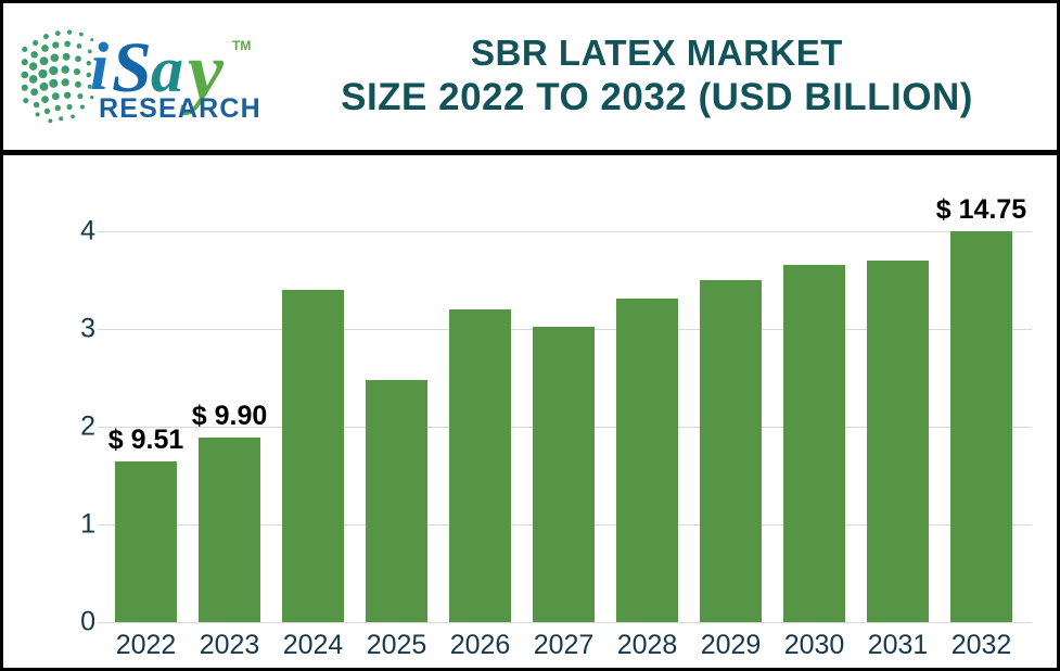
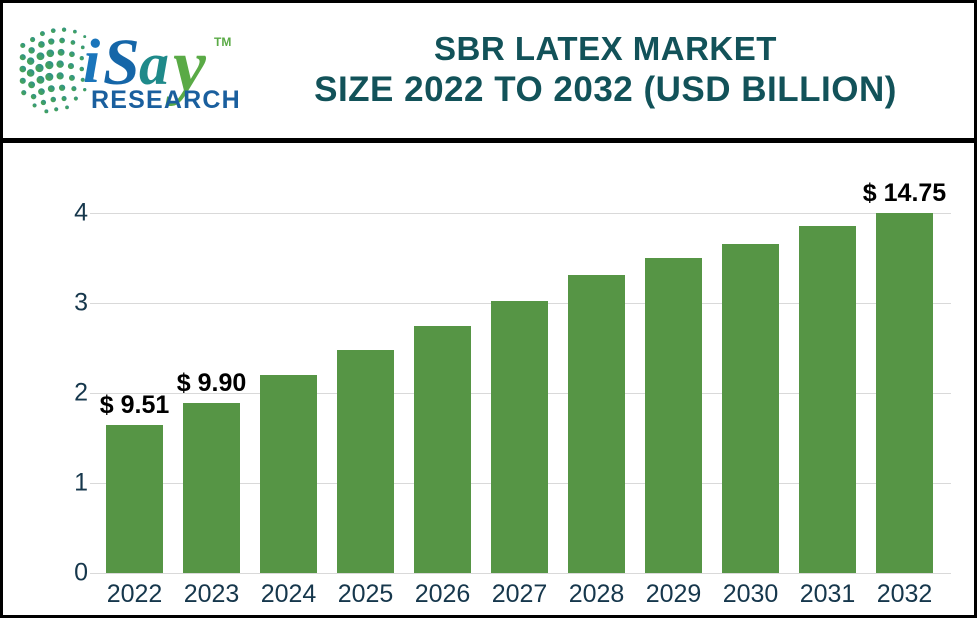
2024: 3.4 -> 2.2
2026: 3.2 -> 2.7
2031: 3.7 -> 3.9
